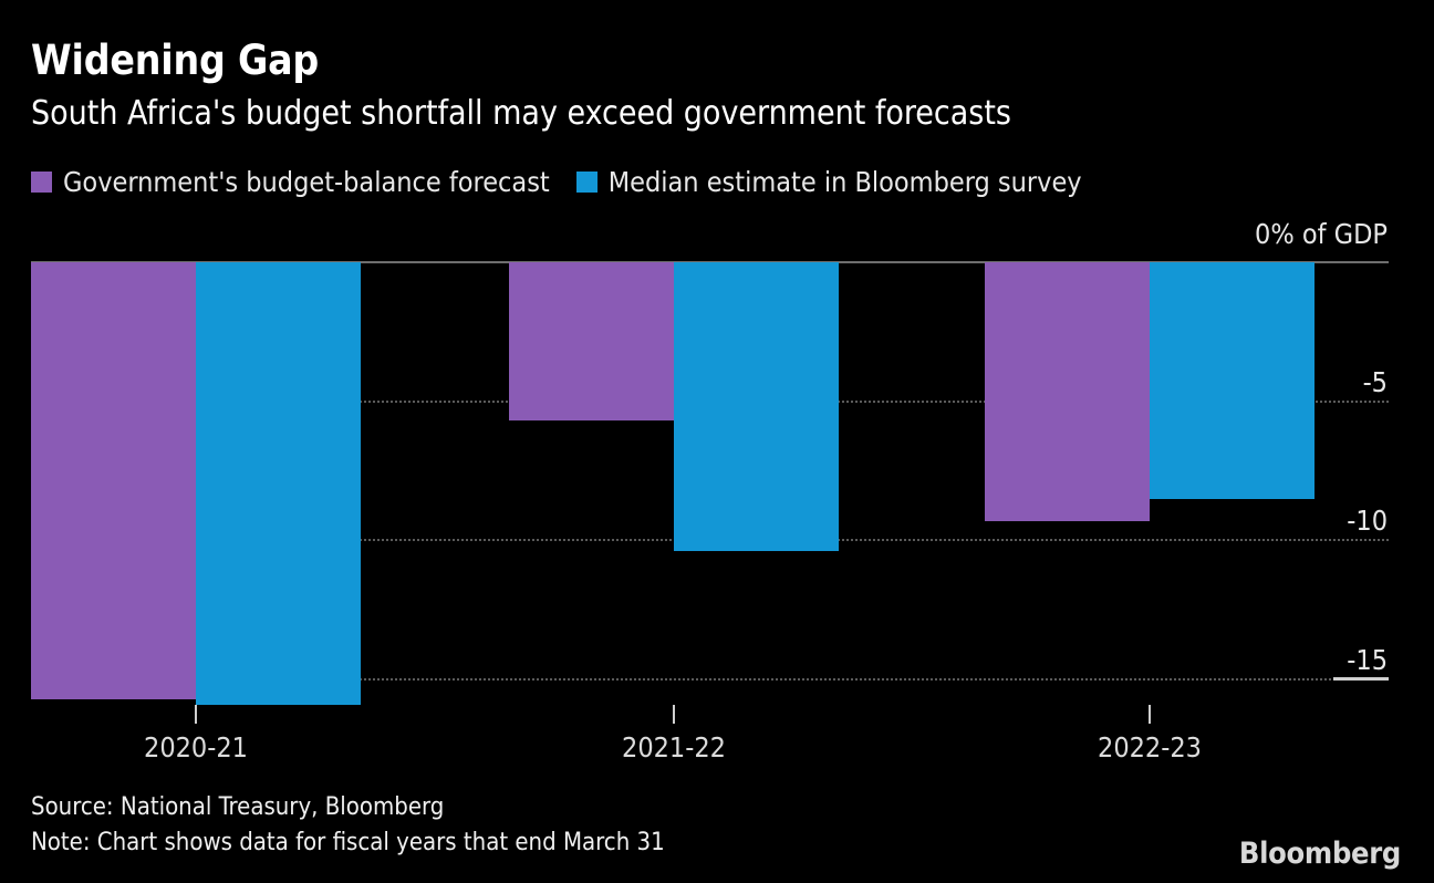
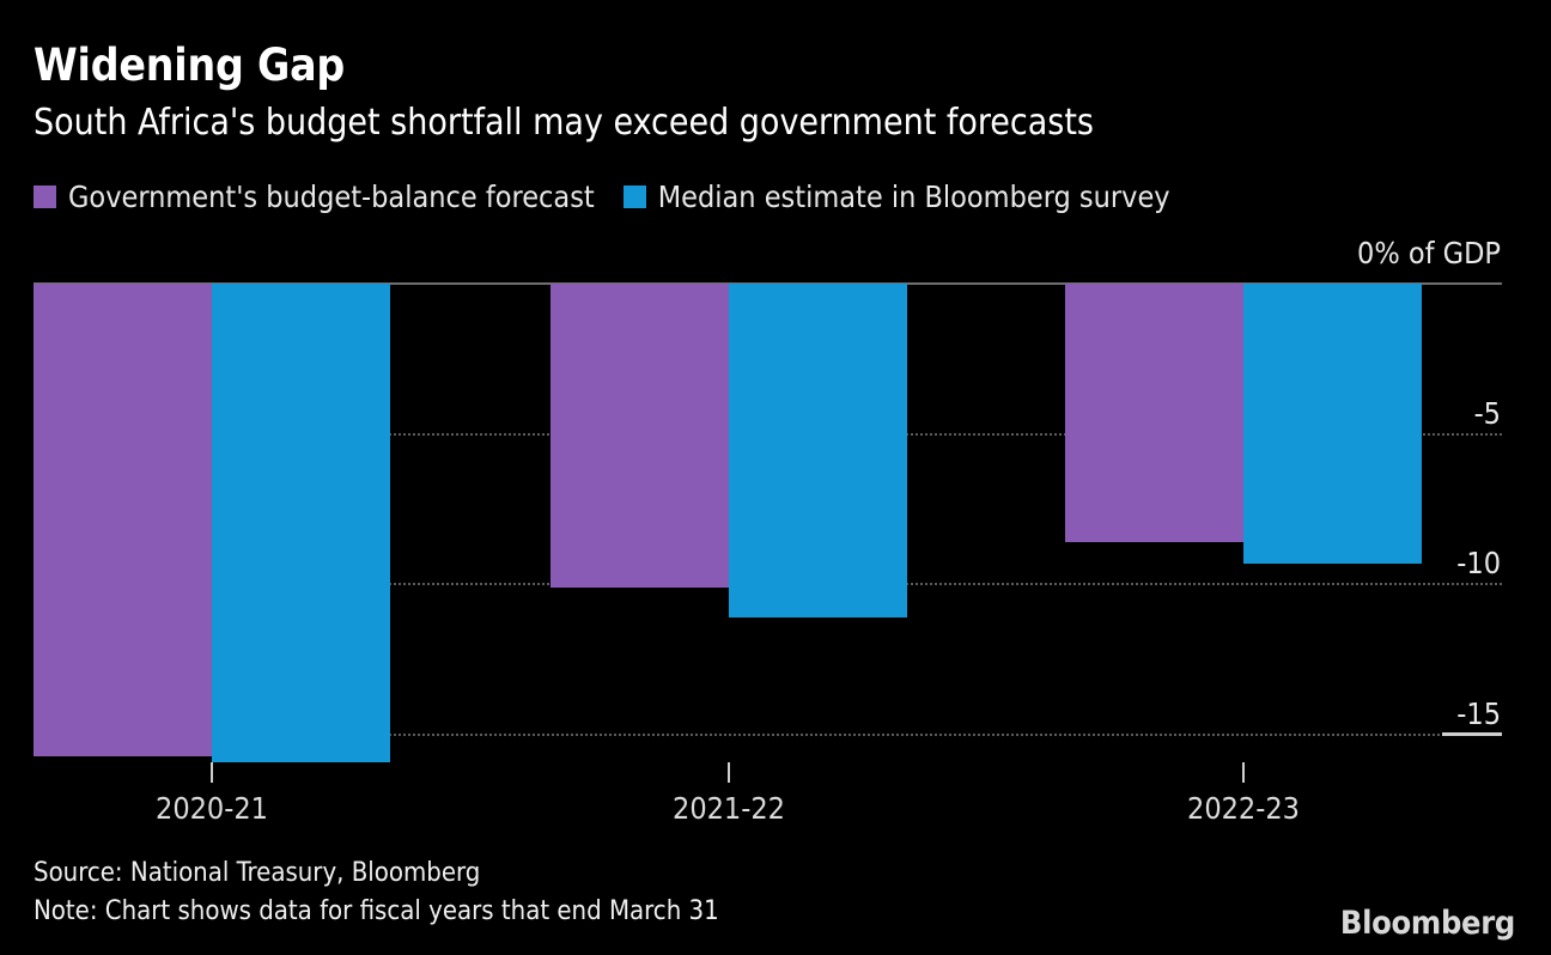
Government's budget-balance forecast/2021-22: -5.7 -> -10.1
Median estimate in Bloomberg survey/2021-22: -10.4 -> -11.1
Government's budget-balance forecast/2022-23: -9.3 -> -8.6
Median estimate in Bloomberg survey/2022-23: -8.5 -> -9.3
